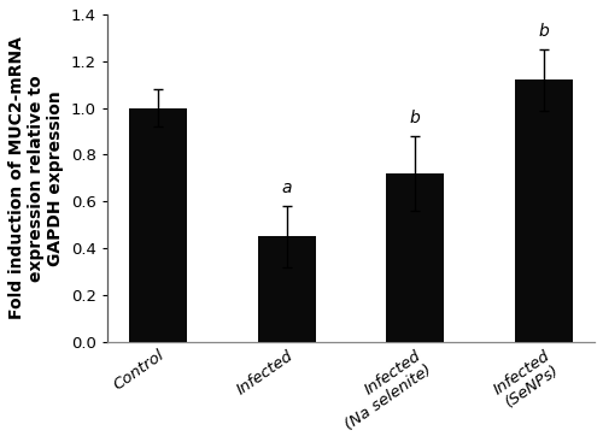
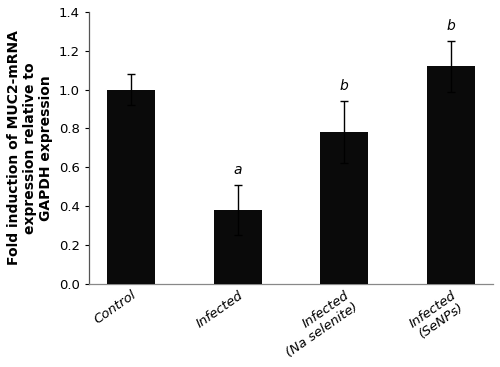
Infected: 0.45 -> 0.38
Infected (Na selenite): 0.72 -> 0.78
